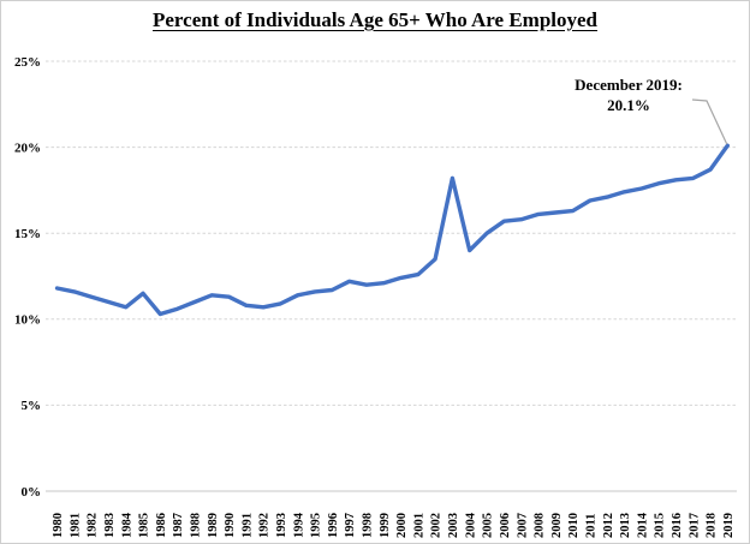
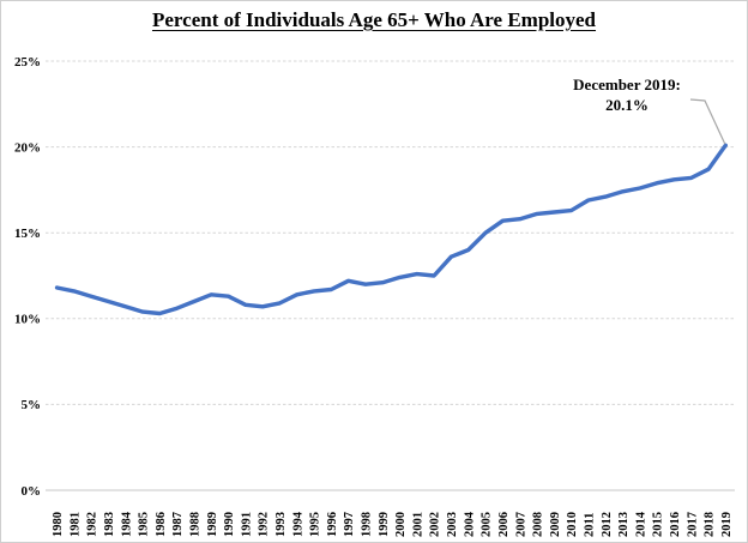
1985: 11.5% -> 10.4%
2002: 13.5% -> 12.5%
2003: 18.2% -> 13.6%
